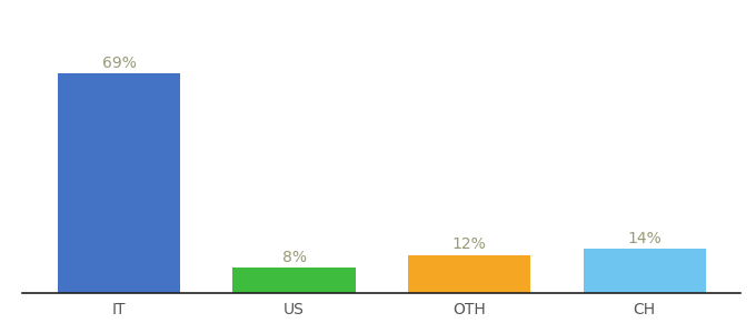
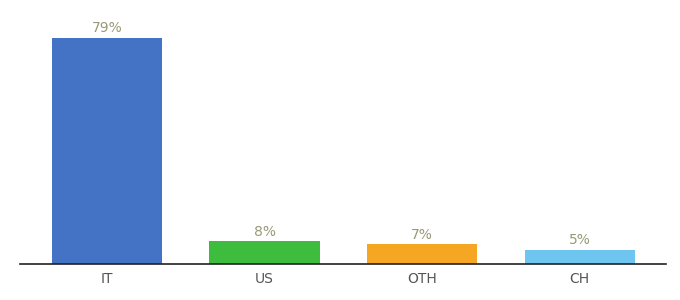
IT: 69% -> 79%
OTH: 12% -> 7%
CH: 14% -> 5%
